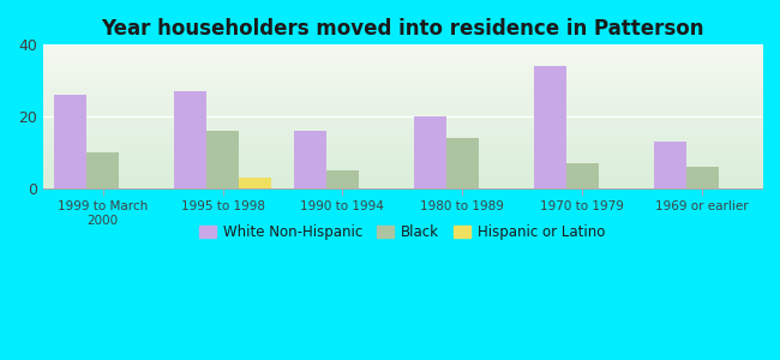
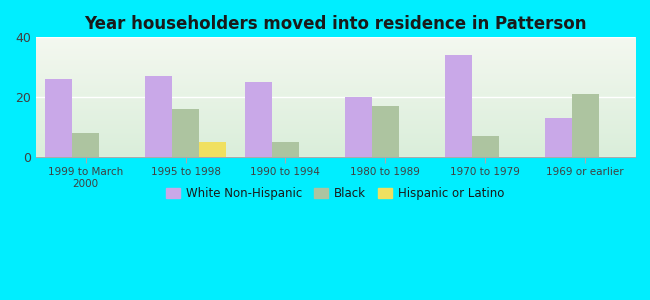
Black/1999 to March 2000: 10 -> 8
Hispanic or Latino/1995 to 1998: 3 -> 5
White Non-Hispanic/1990 to 1994: 16 -> 25
Black/1980 to 1989: 14 -> 17
Black/1969 or earlier: 6 -> 21
